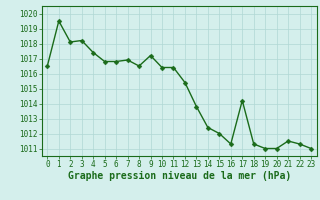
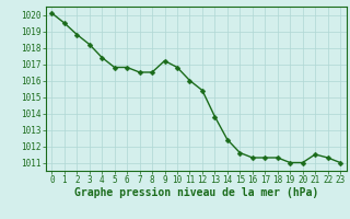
0: 1016.5 -> 1020.1
2: 1018.1 -> 1018.8
7: 1016.9 -> 1016.5
10: 1016.4 -> 1016.8
11: 1016.4 -> 1016.0
15: 1012.0 -> 1011.6
17: 1014.2 -> 1011.3
